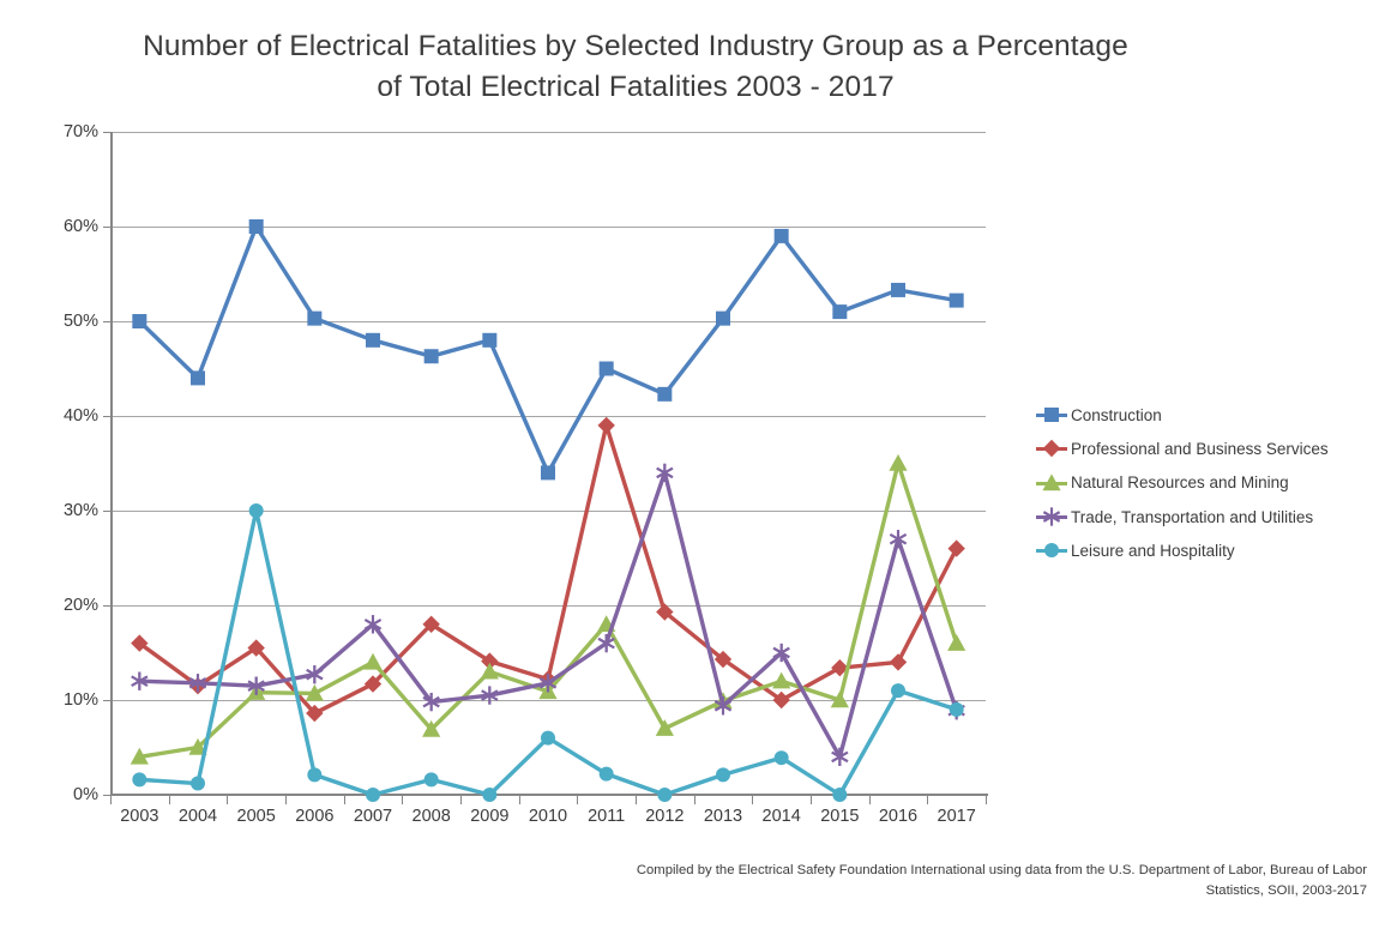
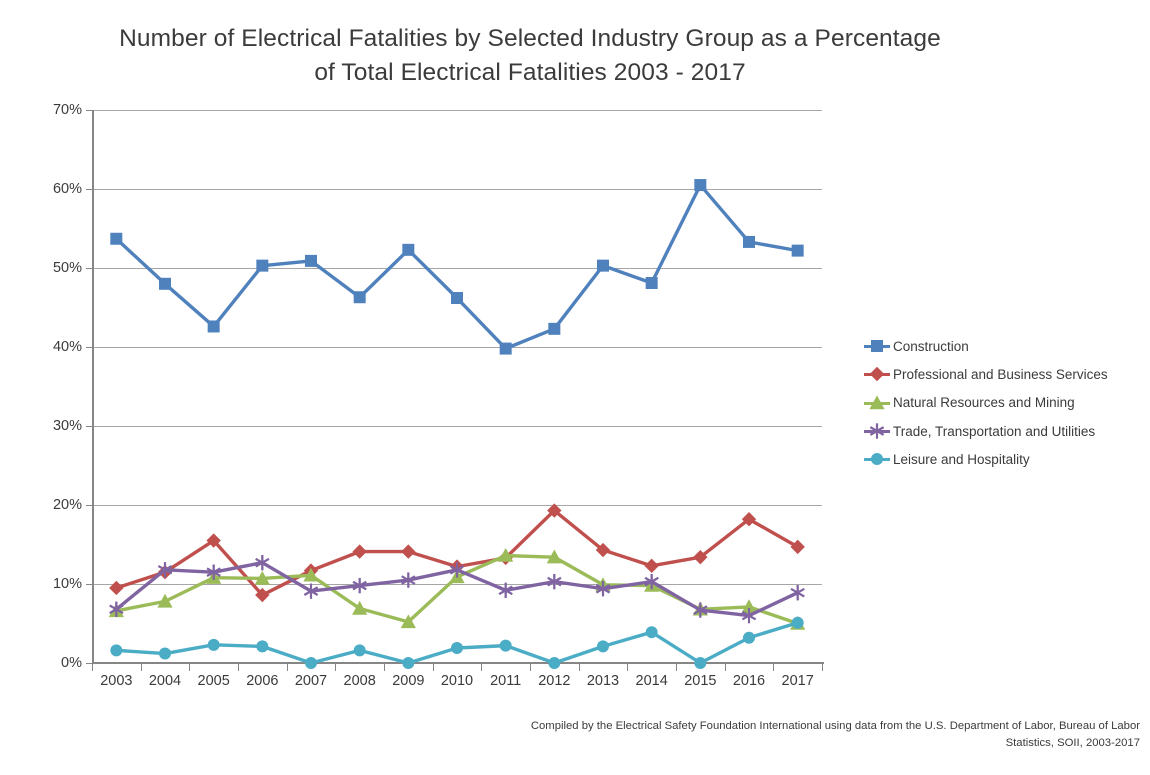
Construction/2003: 50% -> 54%
Professional and Business Services/2003: 16% -> 10%
Natural Resources and Mining/2003: 4% -> 7%
Trade, Transportation and Utilities/2003: 12% -> 7%
Construction/2004: 44% -> 48%
Natural Resources and Mining/2004: 5% -> 8%
Construction/2005: 60% -> 43%
Leisure and Hospitality/2005: 30% -> 2%
Construction/2007: 48% -> 51%
Natural Resources and Mining/2007: 14% -> 11%
Trade, Transportation and Utilities/2007: 18% -> 9%
Professional and Business Services/2008: 18% -> 14%
Construction/2009: 48% -> 52%
Natural Resources and Mining/2009: 13% -> 5%
Construction/2010: 34% -> 46%
Leisure and Hospitality/2010: 6% -> 2%
Construction/2011: 45% -> 40%
Professional and Business Services/2011: 39% -> 13%
Natural Resources and Mining/2011: 18% -> 14%
Trade, Transportation and Utilities/2011: 16% -> 9%
Natural Resources and Mining/2012: 7% -> 13%
Trade, Transportation and Utilities/2012: 34% -> 10%
Construction/2014: 59% -> 48%
Professional and Business Services/2014: 10% -> 12%
Natural Resources and Mining/2014: 12% -> 10%
Trade, Transportation and Utilities/2014: 15% -> 10%
Construction/2015: 51% -> 60%
Natural Resources and Mining/2015: 10% -> 7%
Trade, Transportation and Utilities/2015: 4% -> 7%
Professional and Business Services/2016: 14% -> 18%
Natural Resources and Mining/2016: 35% -> 7%
Trade, Transportation and Utilities/2016: 27% -> 6%
Leisure and Hospitality/2016: 11% -> 3%
Professional and Business Services/2017: 26% -> 15%
Natural Resources and Mining/2017: 16% -> 5%
Leisure and Hospitality/2017: 9% -> 5%
